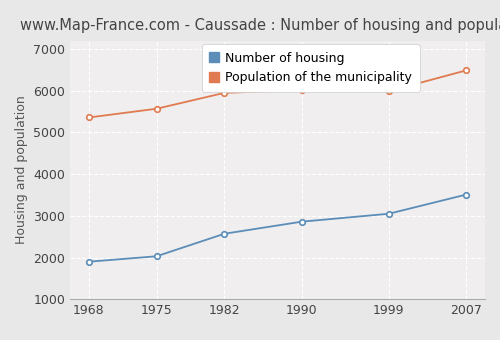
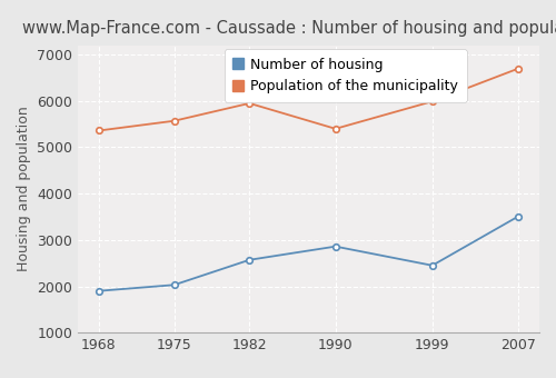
Population of the municipality/1990: 6020 -> 5400
Number of housing/1999: 3050 -> 2450
Population of the municipality/2007: 6490 -> 6700
